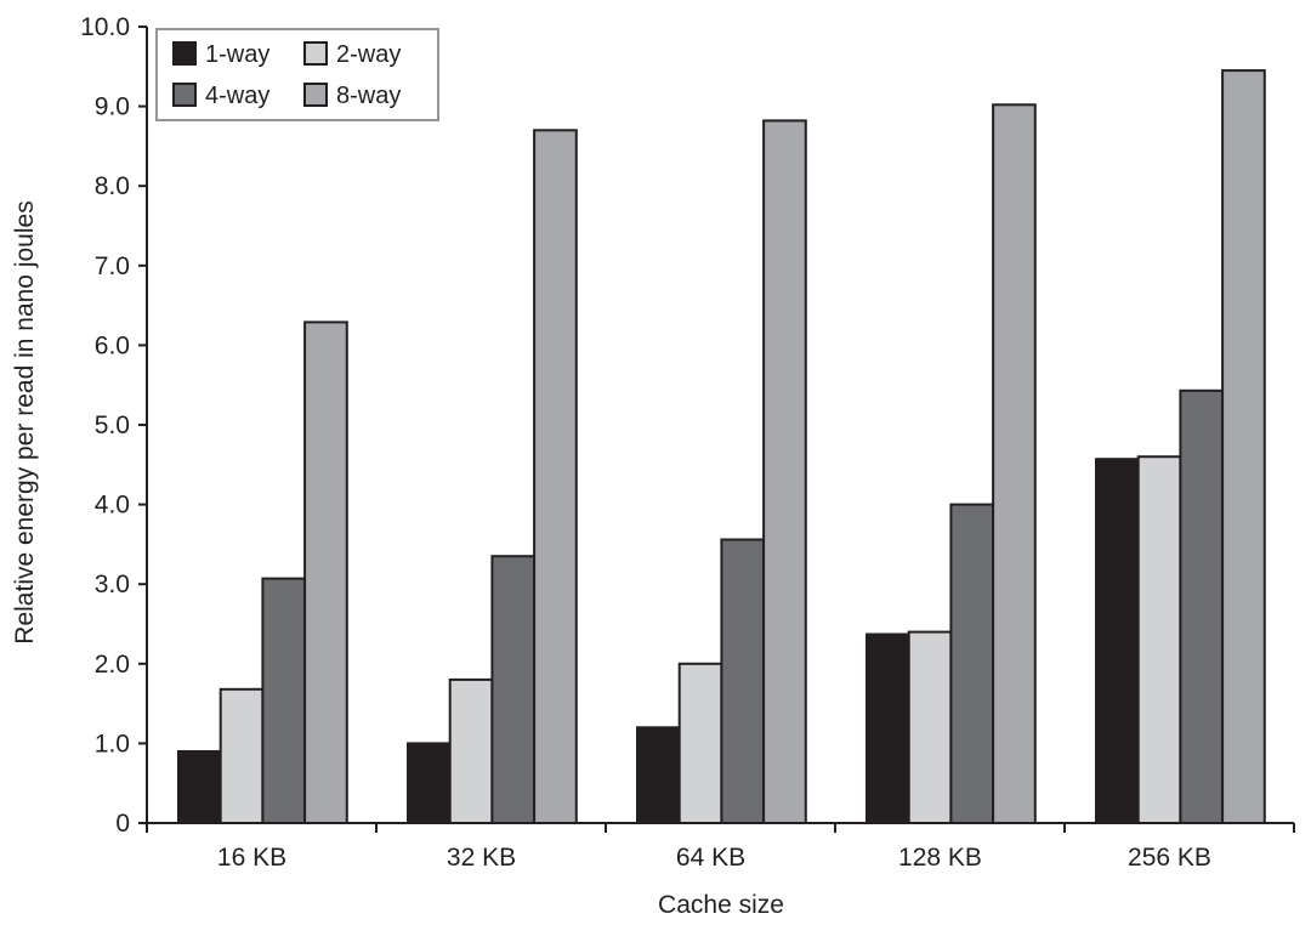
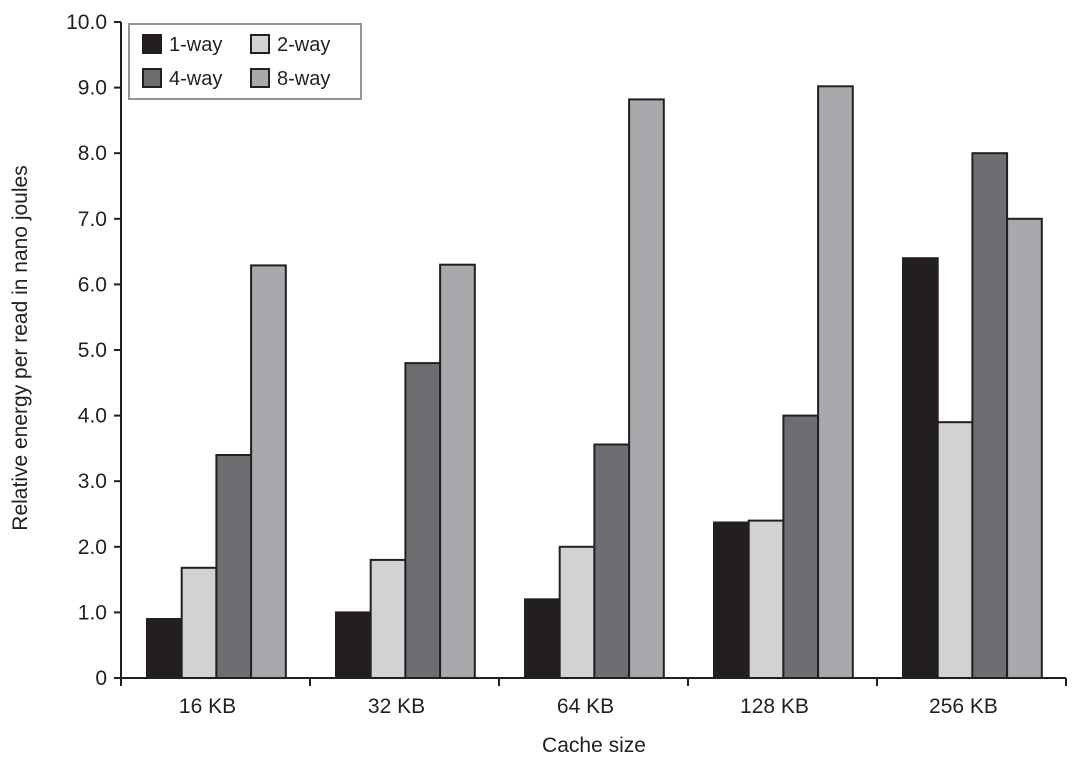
4-way/16 KB: 3.1 -> 3.4
4-way/32 KB: 3.4 -> 4.8
8-way/32 KB: 8.7 -> 6.3
1-way/256 KB: 4.6 -> 6.4
2-way/256 KB: 4.6 -> 3.9
4-way/256 KB: 5.4 -> 8.0
8-way/256 KB: 9.4 -> 7.0
